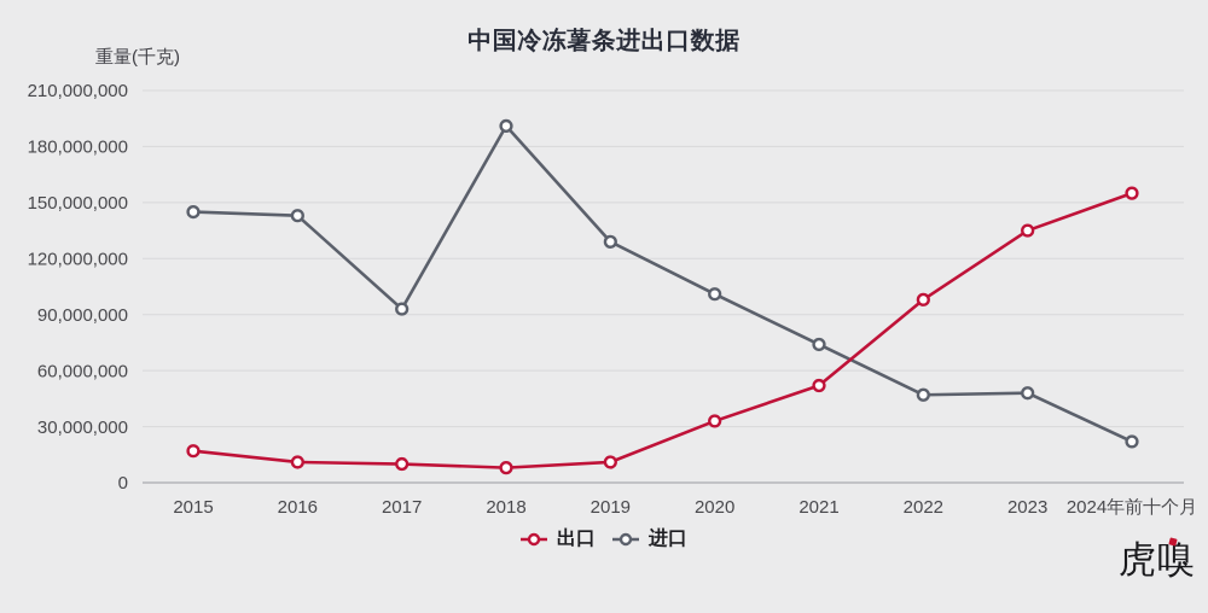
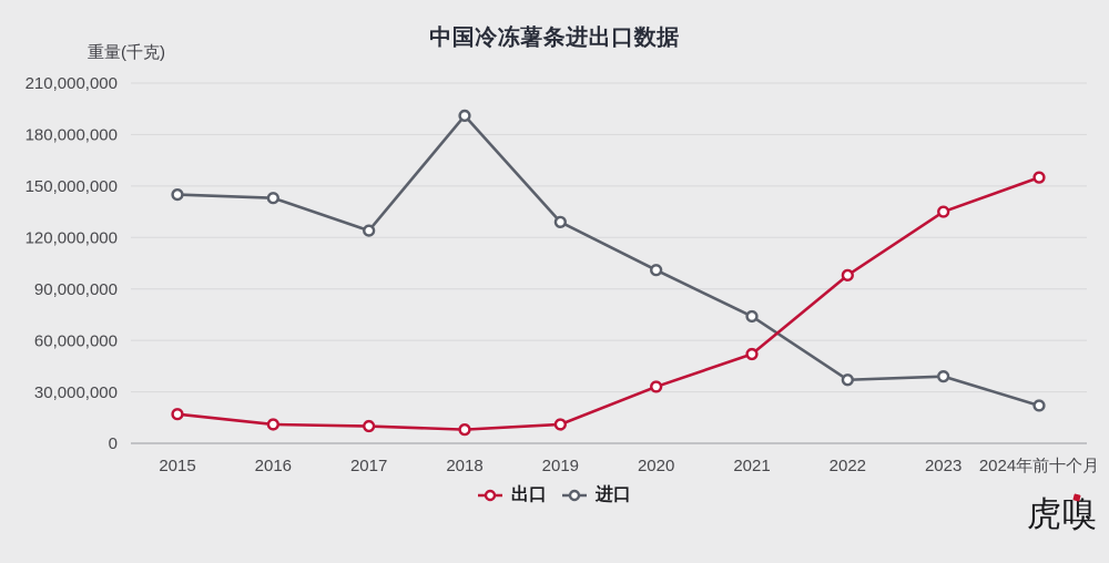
进口/2017: 93000000 -> 124000000
进口/2022: 47000000 -> 37000000
进口/2023: 48000000 -> 39000000
